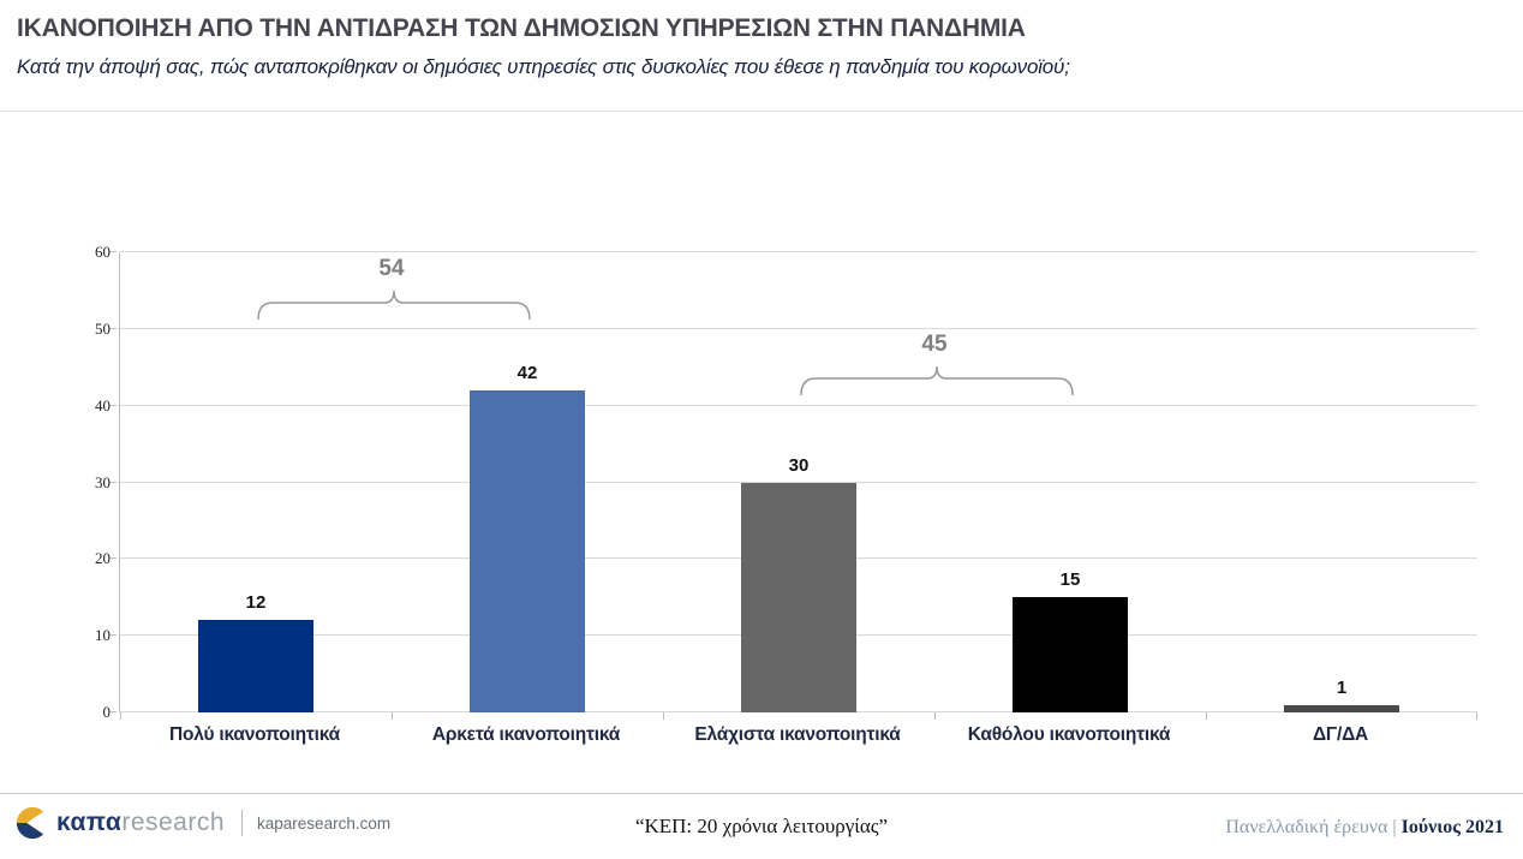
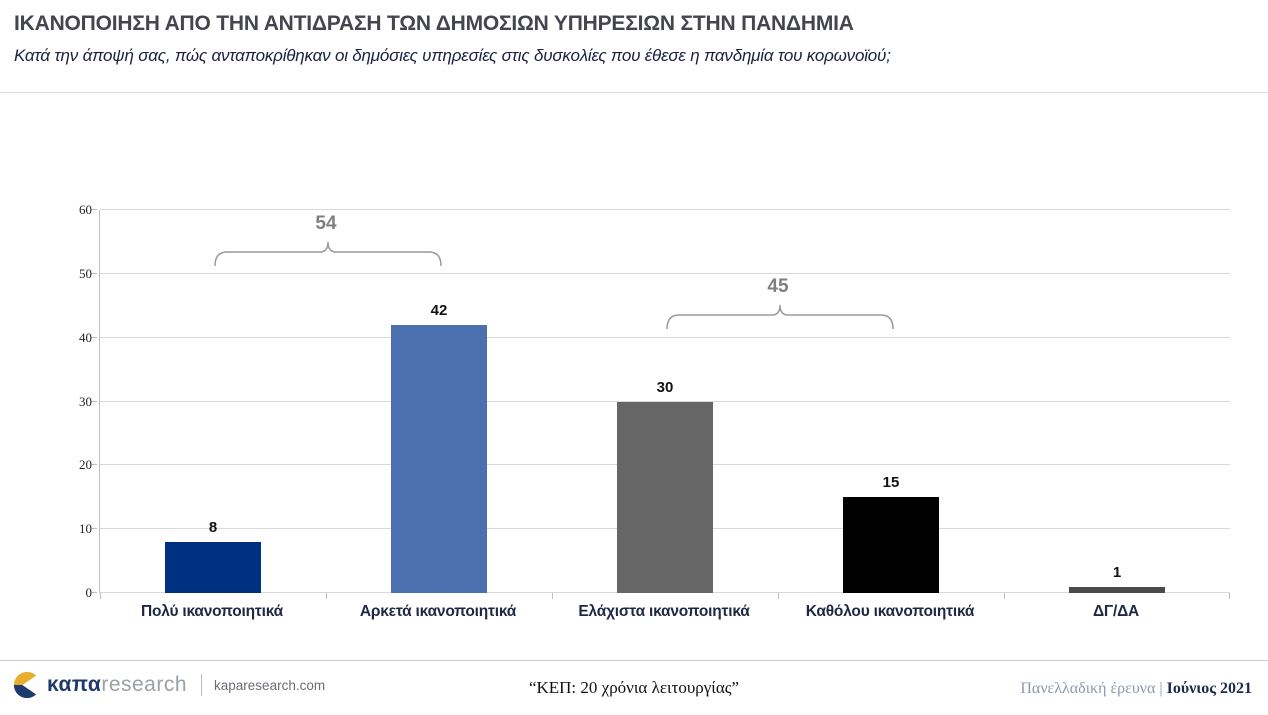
Πολύ ικανοποιητικά: 12 -> 8
